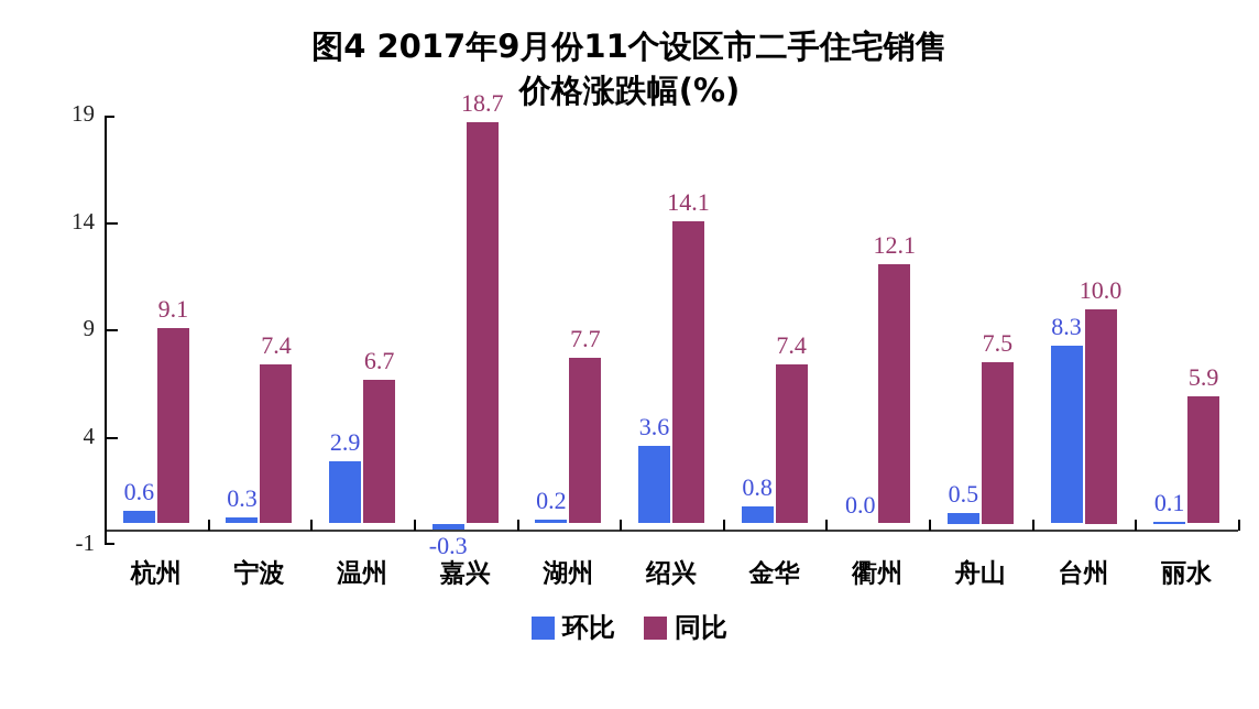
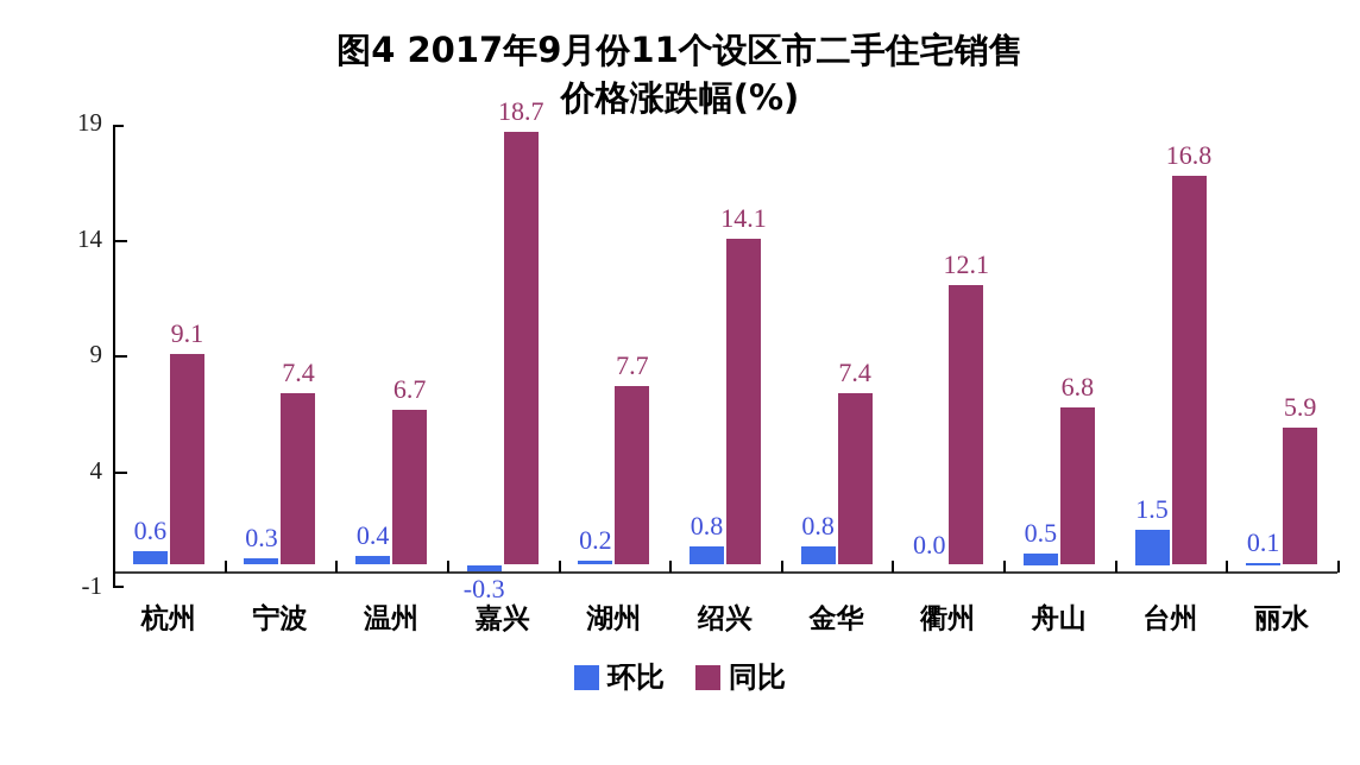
环比/温州: 2.9 -> 0.4
环比/绍兴: 3.6 -> 0.8
同比/舟山: 7.5 -> 6.8
环比/台州: 8.3 -> 1.5
同比/台州: 10.0 -> 16.8
